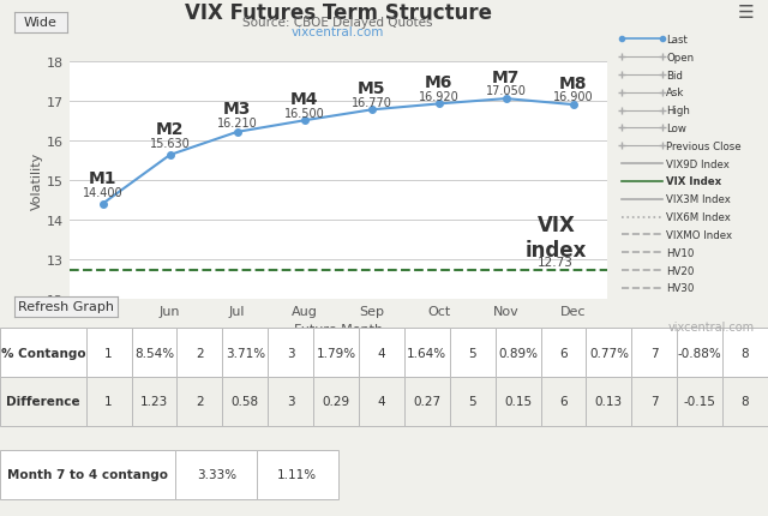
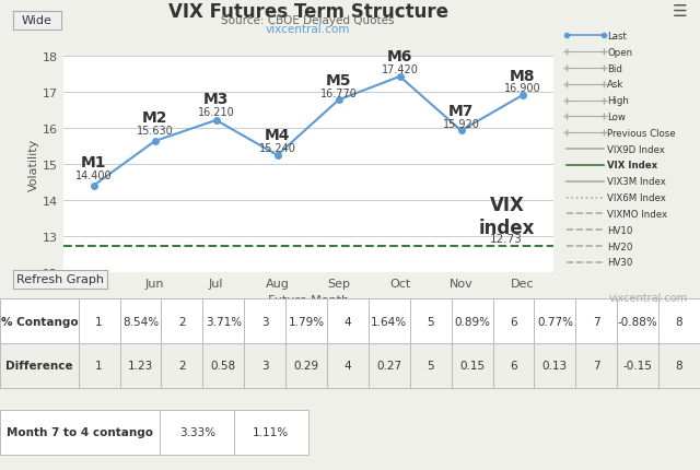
Aug: 16.500 -> 15.240
Oct: 16.920 -> 17.420
Nov: 17.050 -> 15.920
